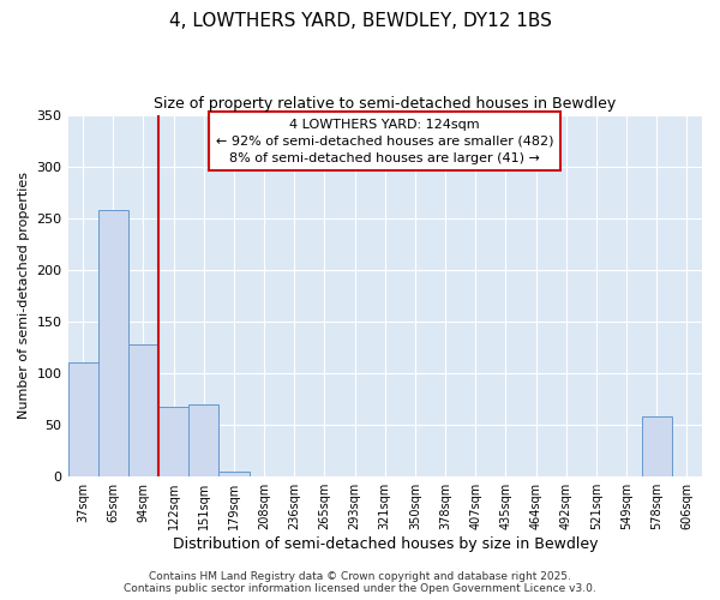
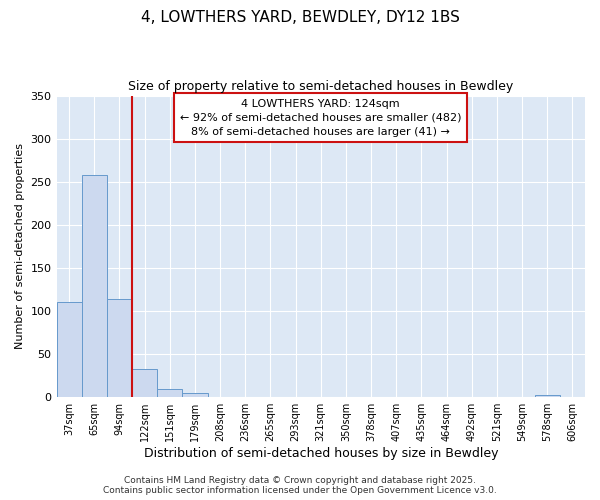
94sqm: 128 -> 114
122sqm: 68 -> 33
151sqm: 70 -> 10
578sqm: 58 -> 2
